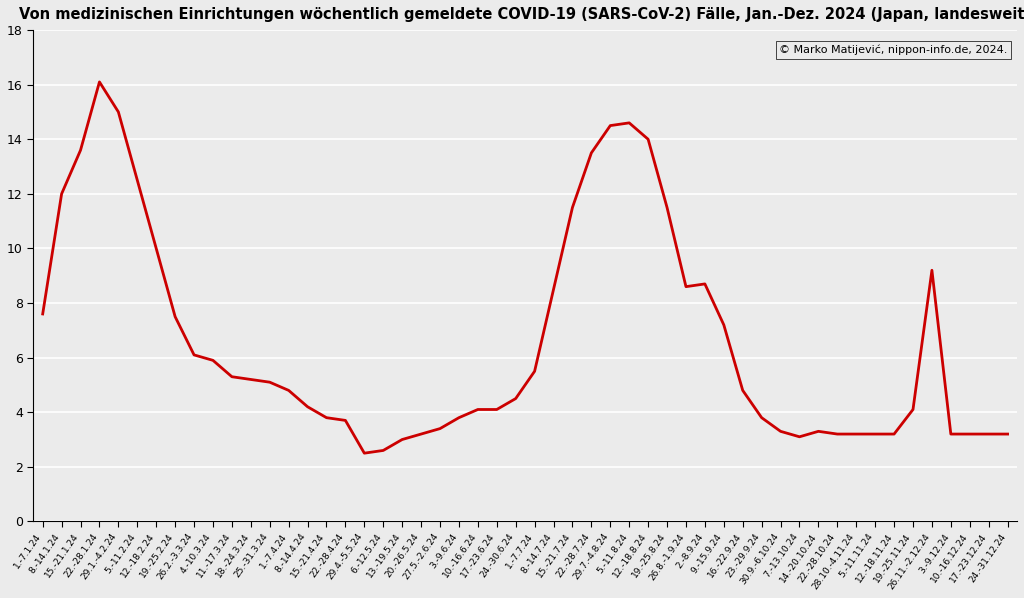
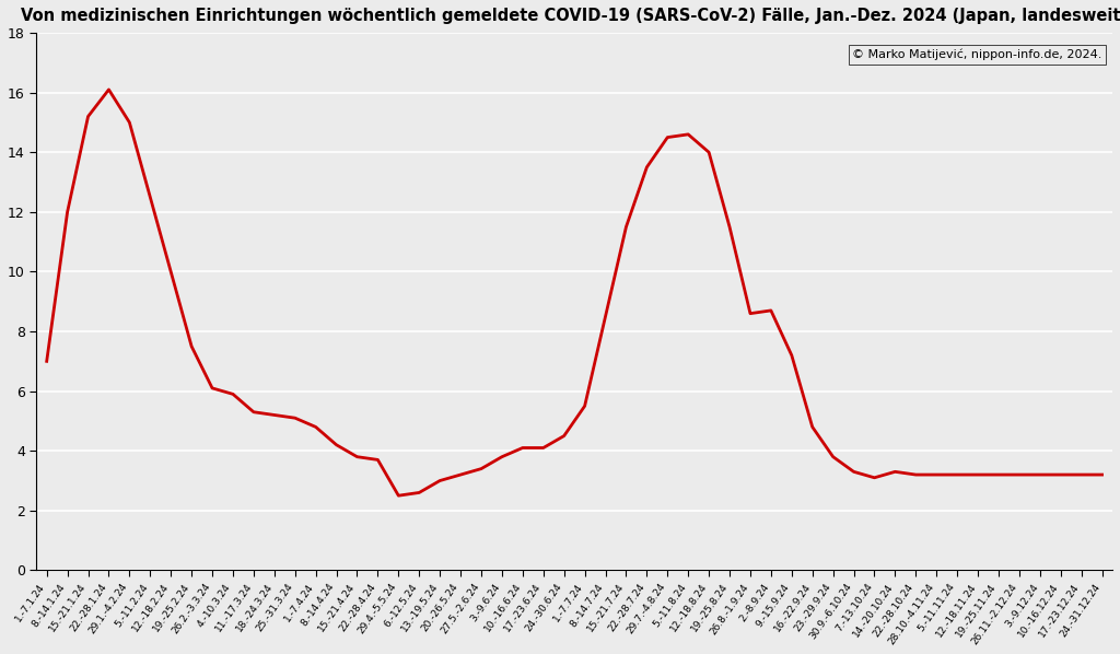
1.-7.1.24: 7.6 -> 7.0
15.-21.1.24: 13.6 -> 15.2
19.-25.11.24: 4.1 -> 3.2
26.11.-2.12.24: 9.2 -> 3.2
